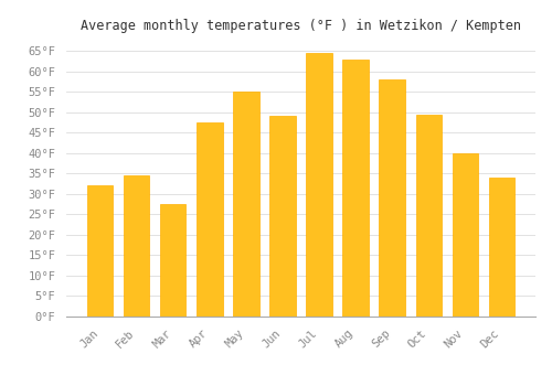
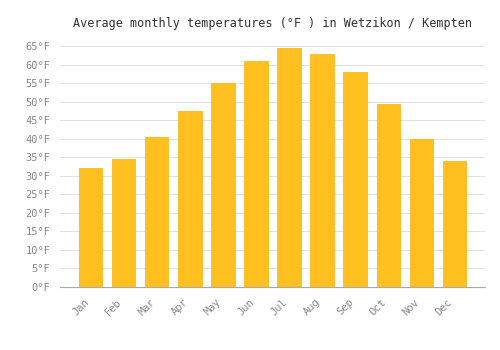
Mar: 27.5°F -> 40.5°F
Jun: 49.0°F -> 61.0°F
